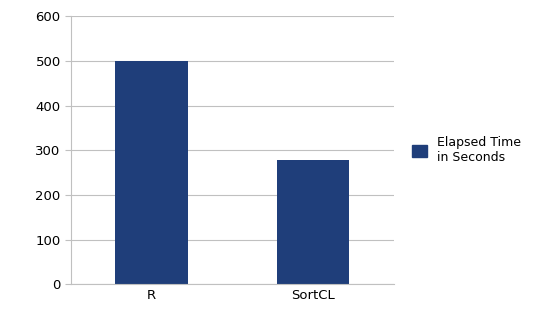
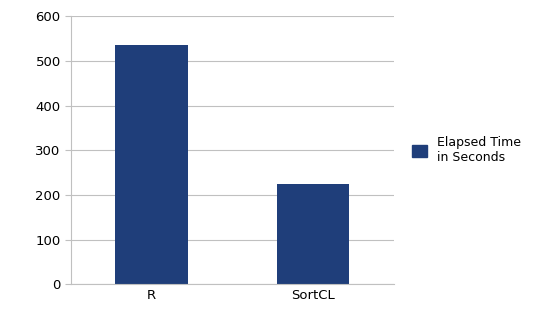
R: 500 -> 535
SortCL: 277 -> 225
